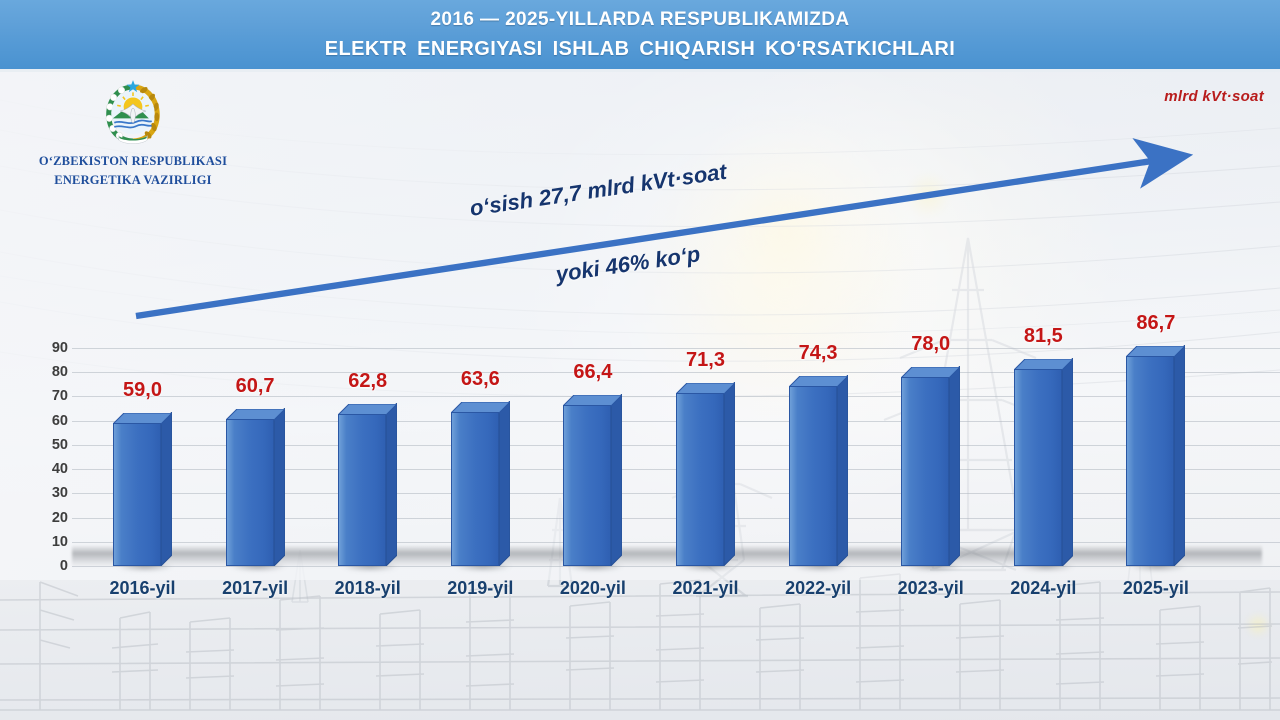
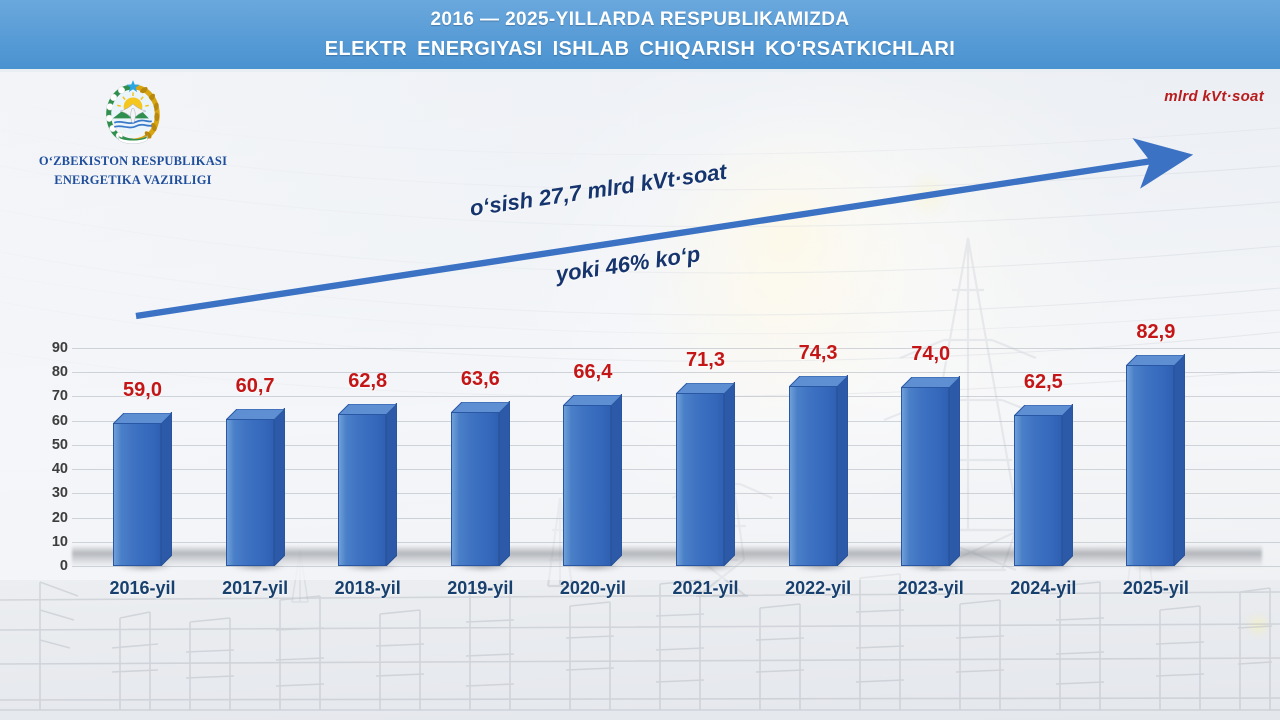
2023-yil: 78,0 -> 74,0
2024-yil: 81,5 -> 62,5
2025-yil: 86,7 -> 82,9
